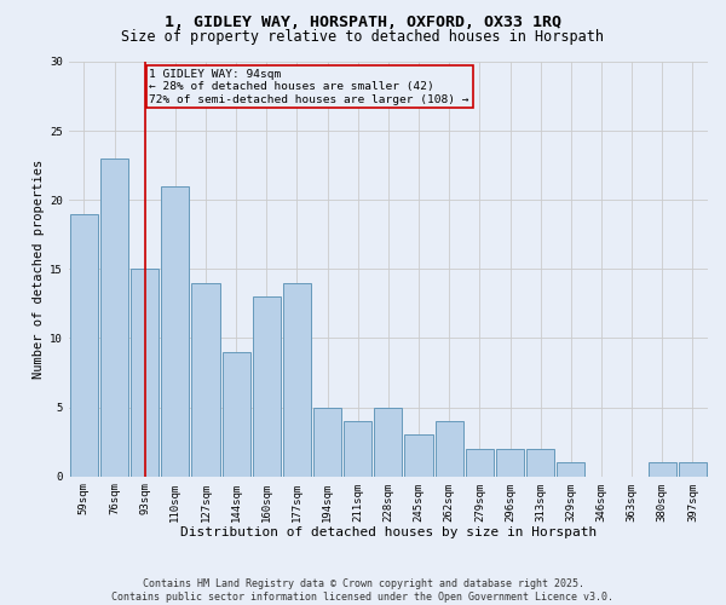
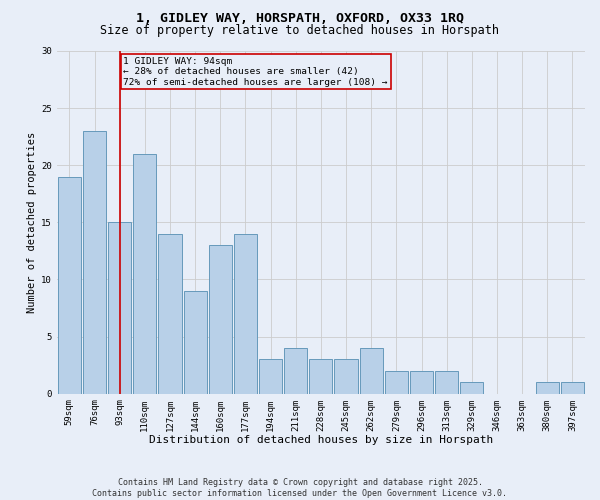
194sqm: 5 -> 3
228sqm: 5 -> 3
